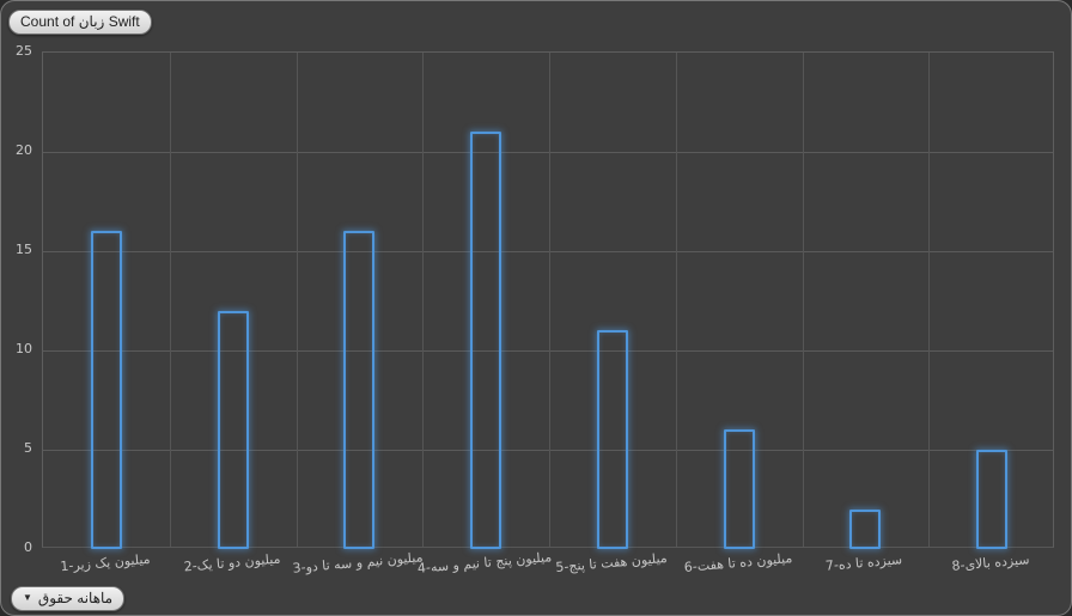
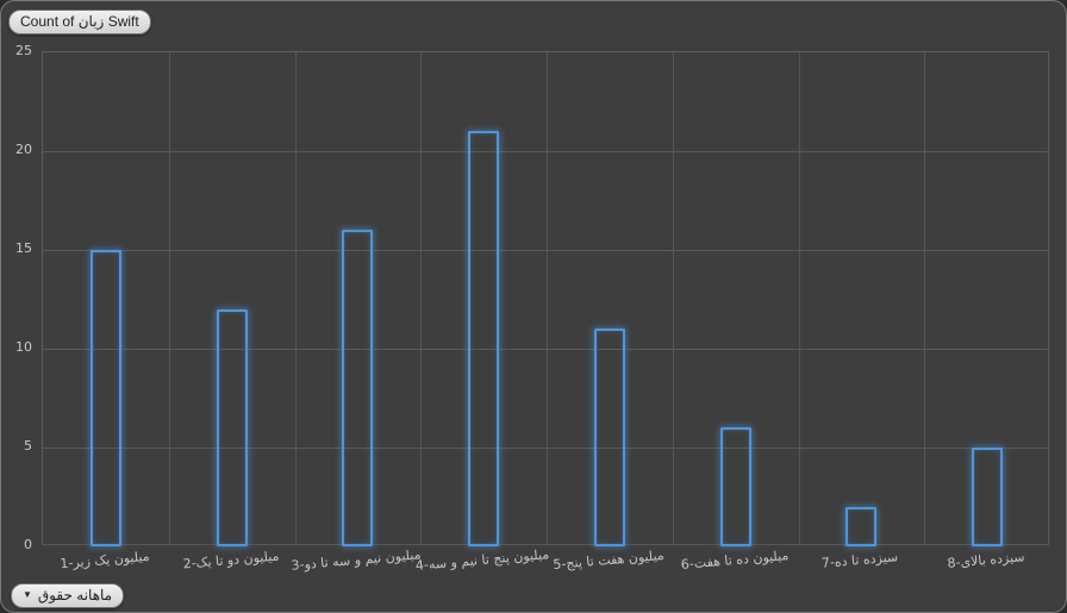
1-زیر یک میلیون: 16 -> 15
